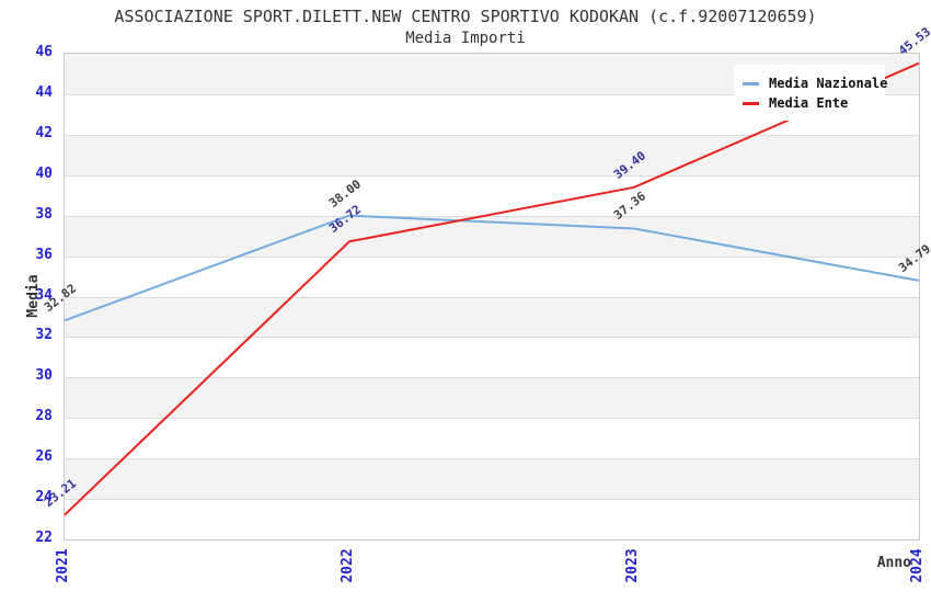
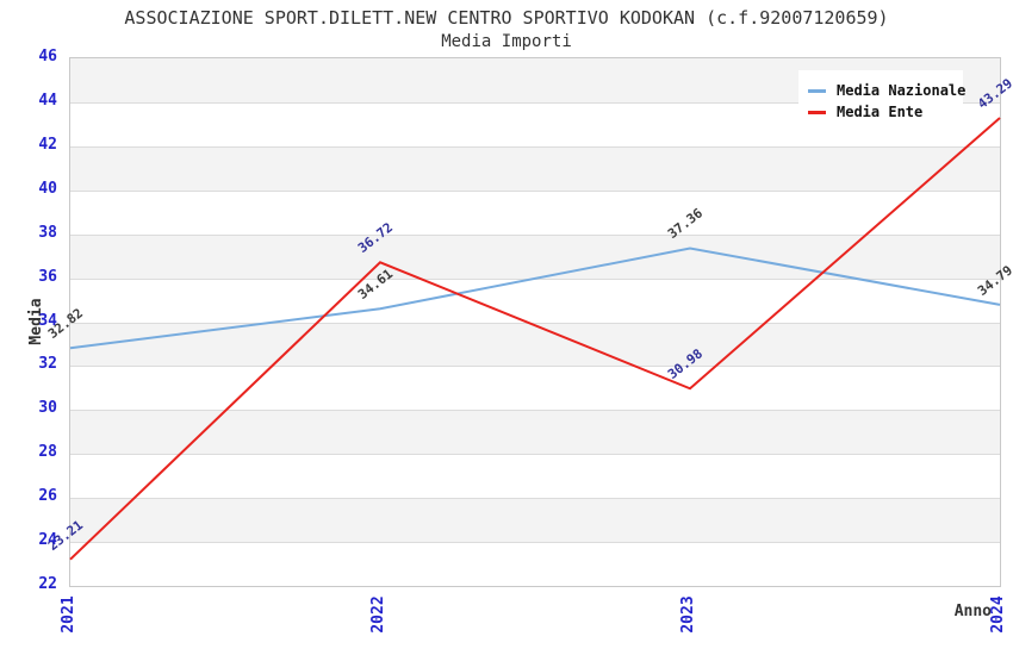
Media Nazionale/2022: 38.00 -> 34.61
Media Ente/2023: 39.40 -> 30.98
Media Ente/2024: 45.53 -> 43.29
